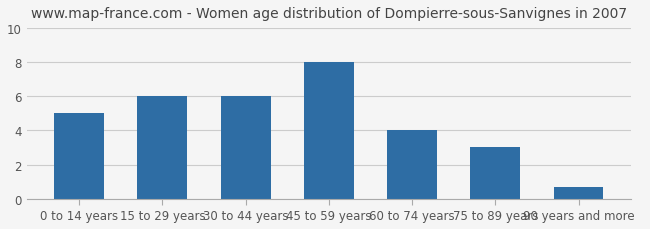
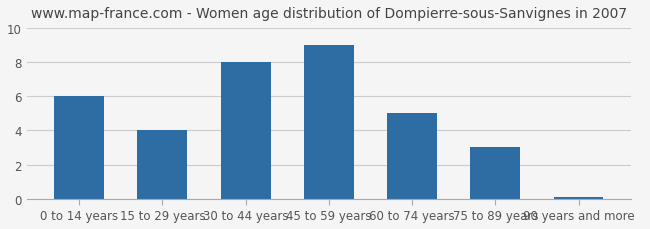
0 to 14 years: 5.0 -> 6.0
15 to 29 years: 6.0 -> 4.0
30 to 44 years: 6.0 -> 8.0
45 to 59 years: 8.0 -> 9.0
60 to 74 years: 4.0 -> 5.0
90 years and more: 0.7 -> 0.1
